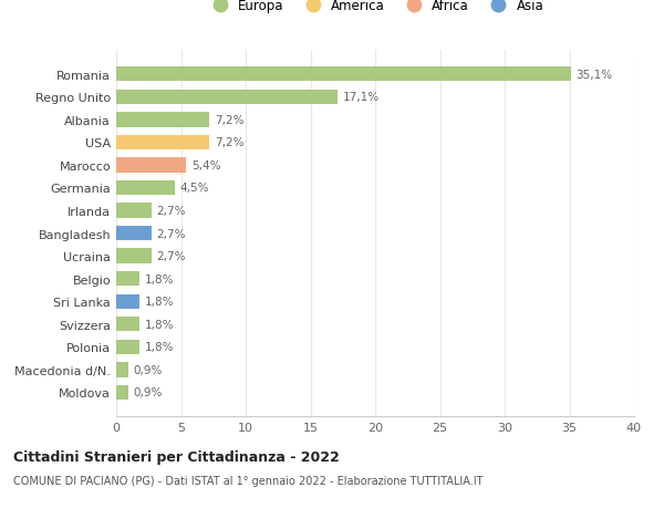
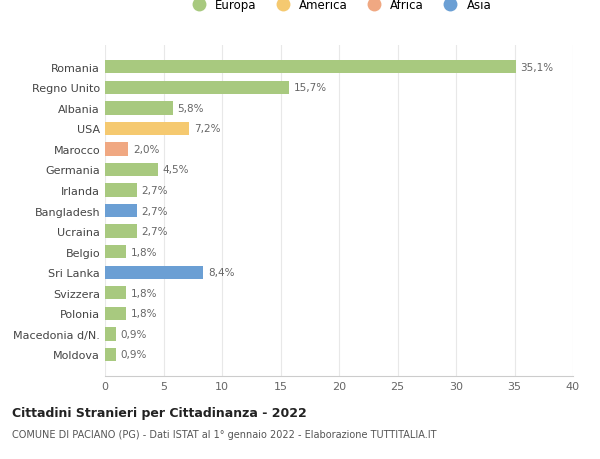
Regno Unito: 17,1% -> 15,7%
Albania: 7,2% -> 5,8%
Marocco: 5,4% -> 2,0%
Sri Lanka: 1,8% -> 8,4%
